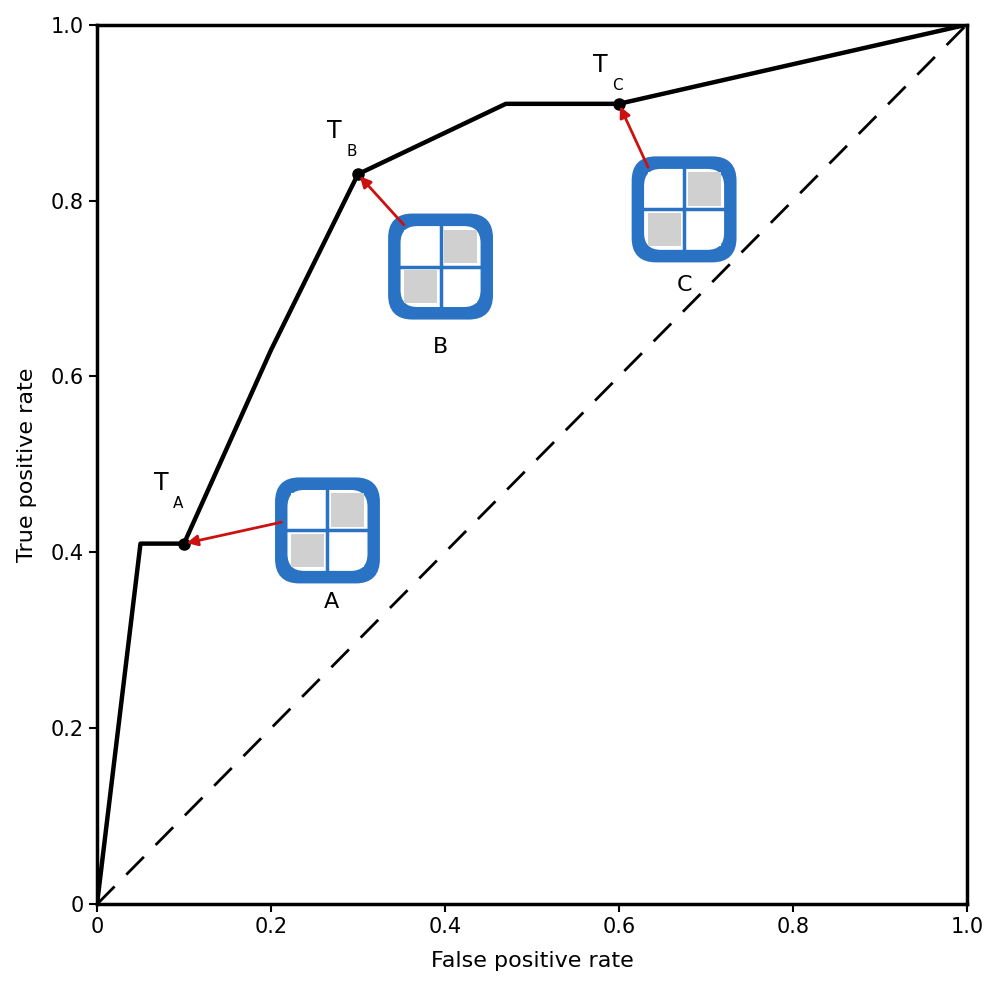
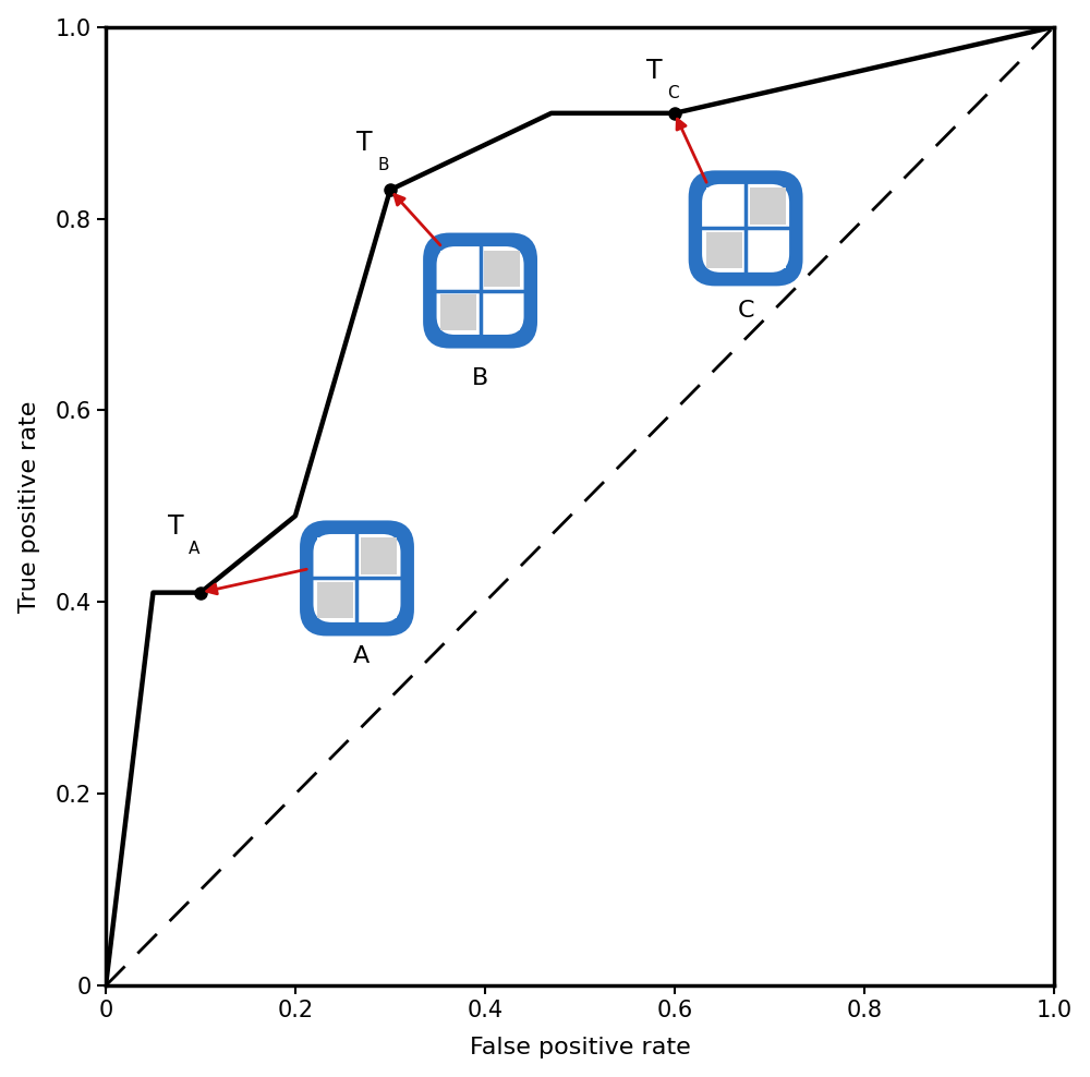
0.2: 0.63 -> 0.49
